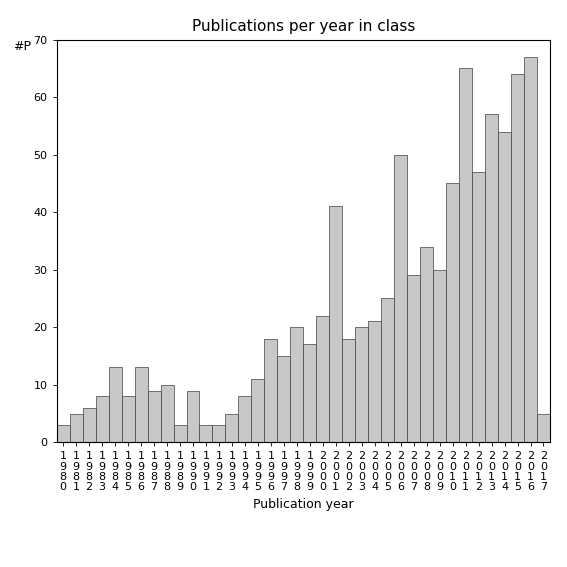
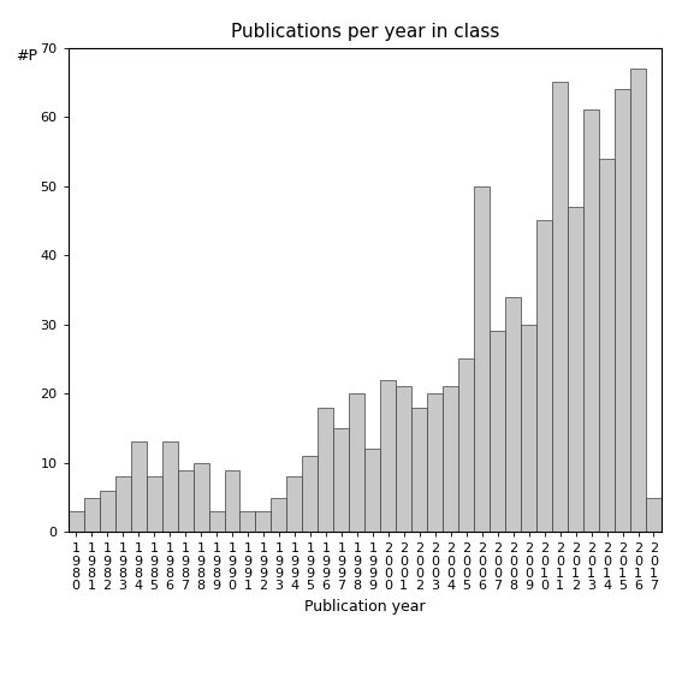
1 9 9 9: 17 -> 12
2 0 0 1: 41 -> 21
2 0 1 3: 57 -> 61
